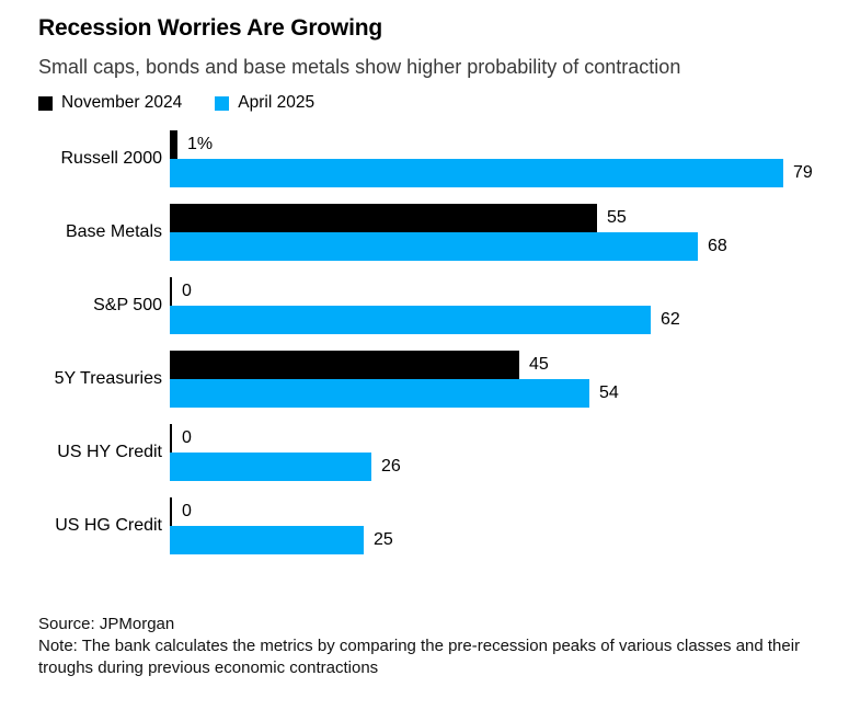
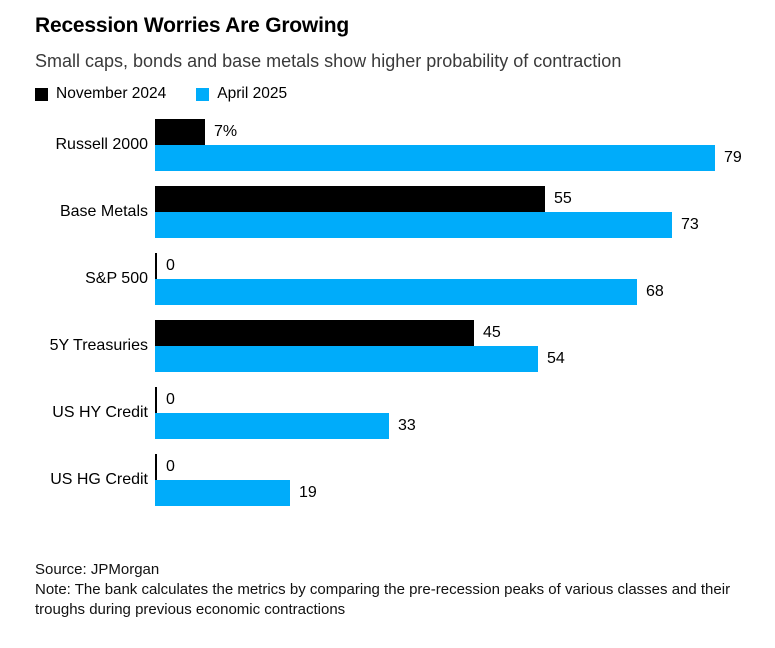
November 2024/Russell 2000: 1% -> 7%
April 2025/Base Metals: 68 -> 73
April 2025/S&P 500: 62 -> 68
April 2025/US HY Credit: 26 -> 33
April 2025/US HG Credit: 25 -> 19
